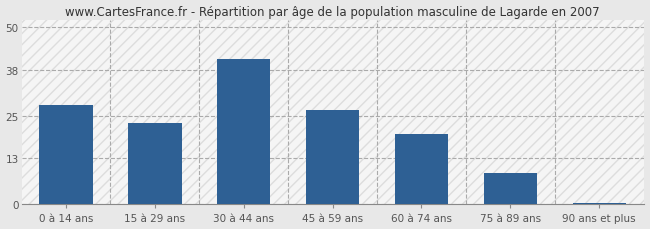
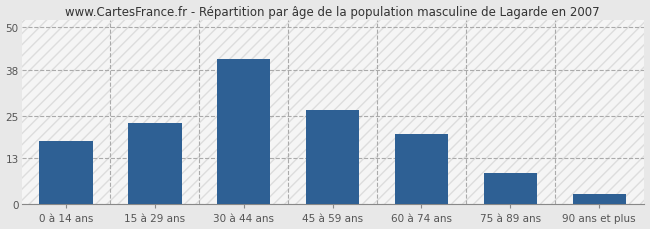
0 à 14 ans: 28.0 -> 18.0
90 ans et plus: 0.5 -> 3.0
